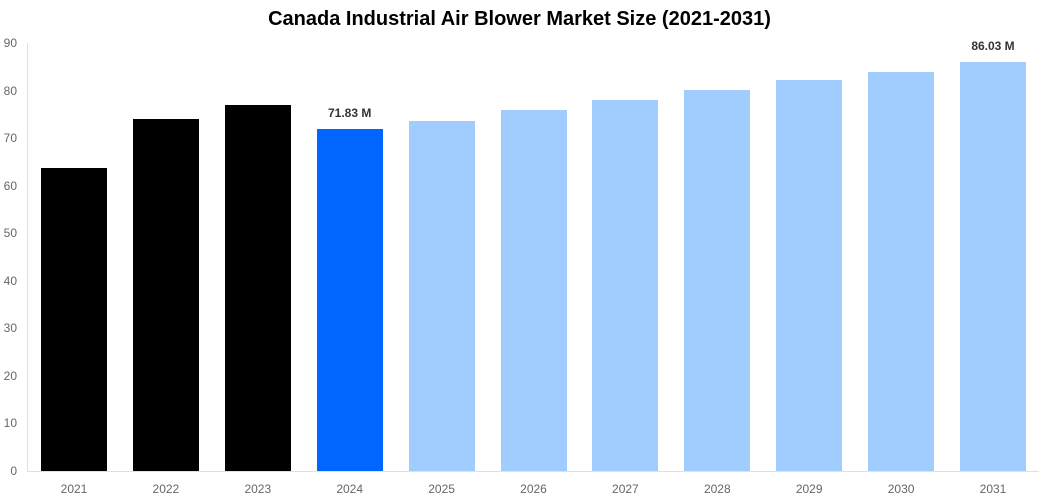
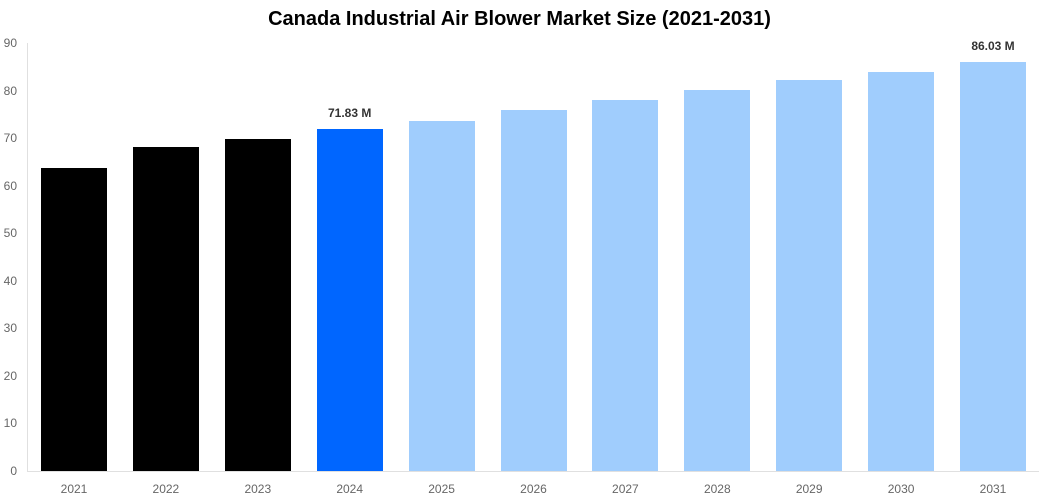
2022: 74 -> 68
2023: 77 -> 70
